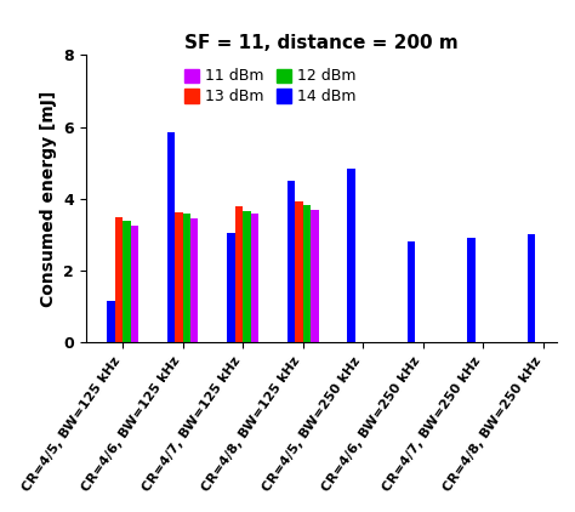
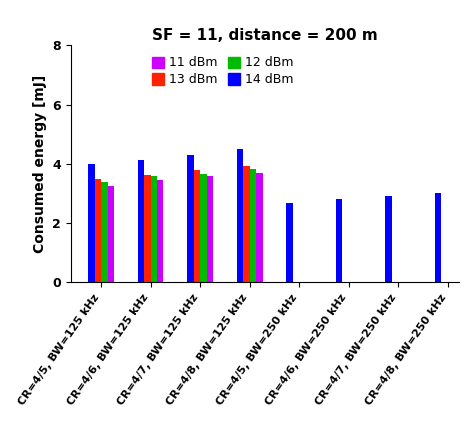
14 dBm/CR=4/5, BW=125 kHz: 1.15 -> 4.00
14 dBm/CR=4/6, BW=125 kHz: 5.85 -> 4.12
14 dBm/CR=4/7, BW=125 kHz: 3.05 -> 4.30
14 dBm/CR=4/5, BW=250 kHz: 4.85 -> 2.68
